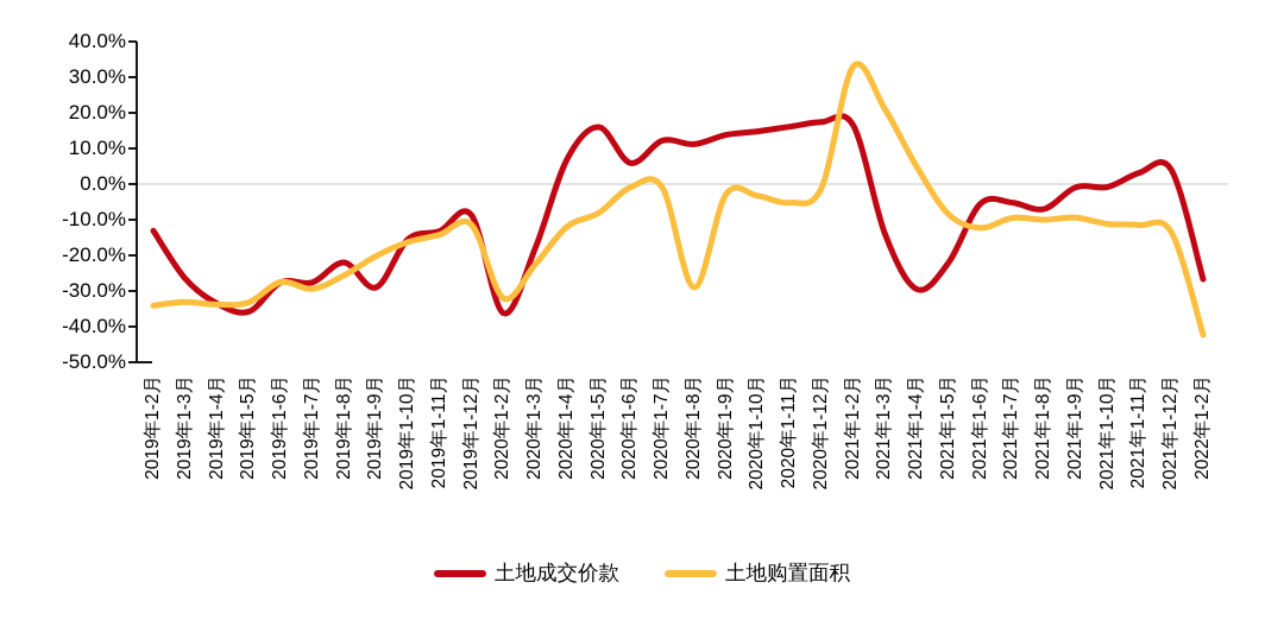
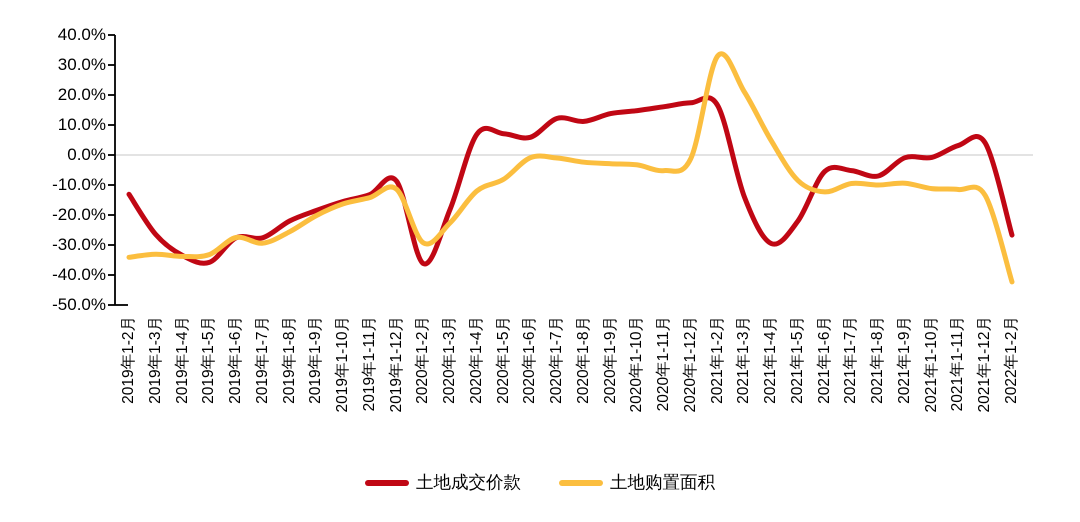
土地成交价款/2019年1-9月: -29% -> -18%
土地购置面积/2020年1-2月: -32% -> -29%
土地成交价款/2020年1-5月: 16% -> 7%
土地购置面积/2020年1-8月: -29% -> -2%
